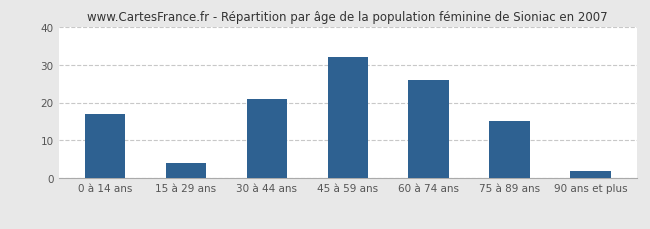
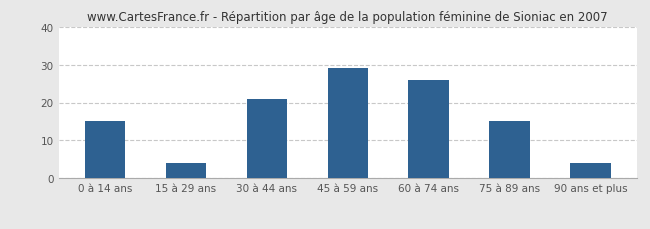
0 à 14 ans: 17 -> 15
45 à 59 ans: 32 -> 29
90 ans et plus: 2 -> 4
